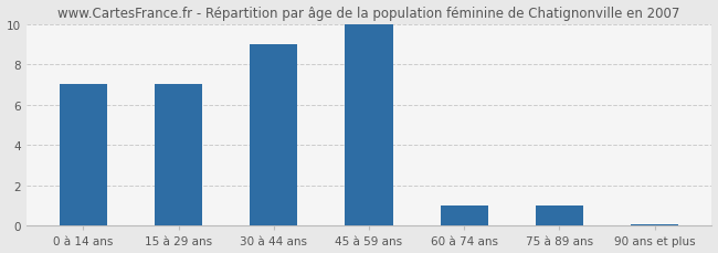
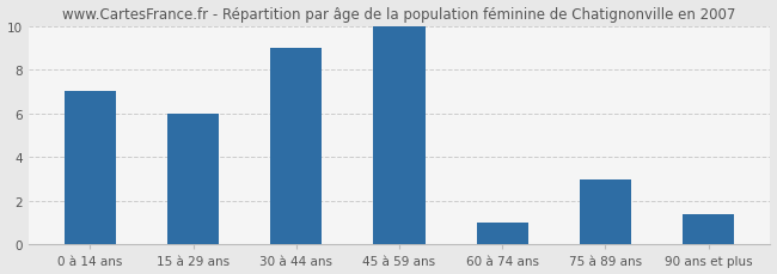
15 à 29 ans: 7.0 -> 6.0
75 à 89 ans: 1.0 -> 3.0
90 ans et plus: 0.1 -> 1.4
